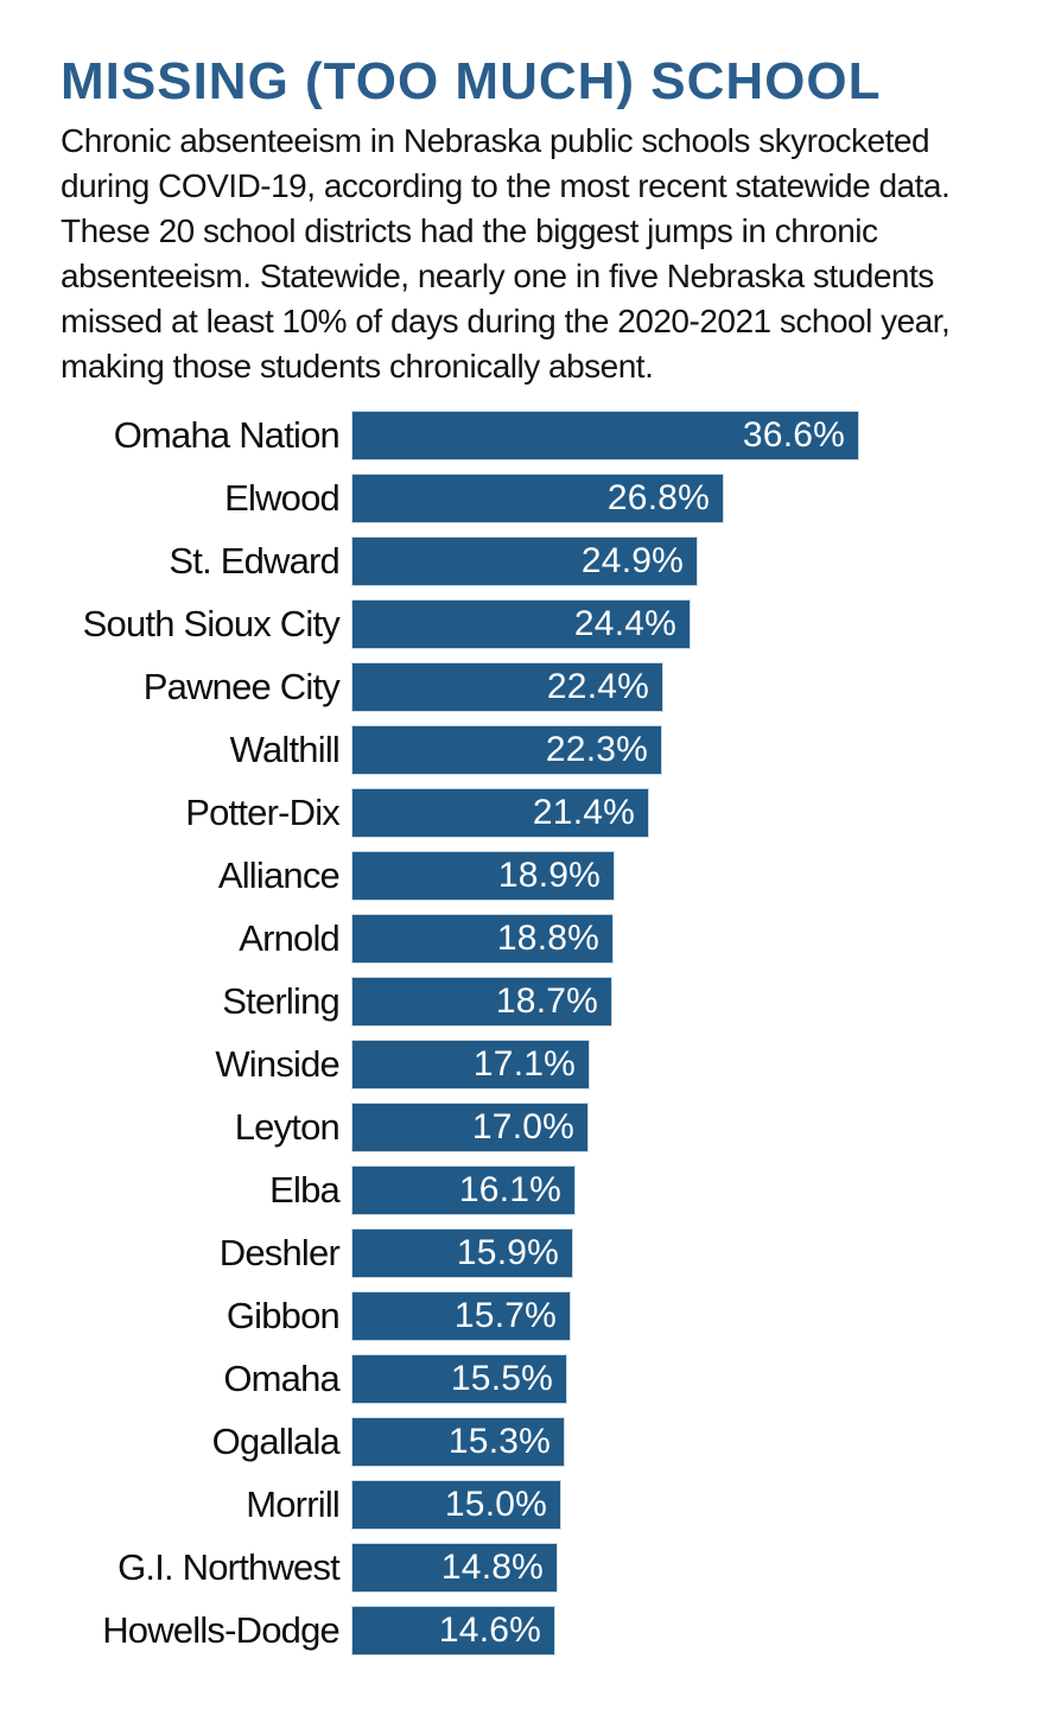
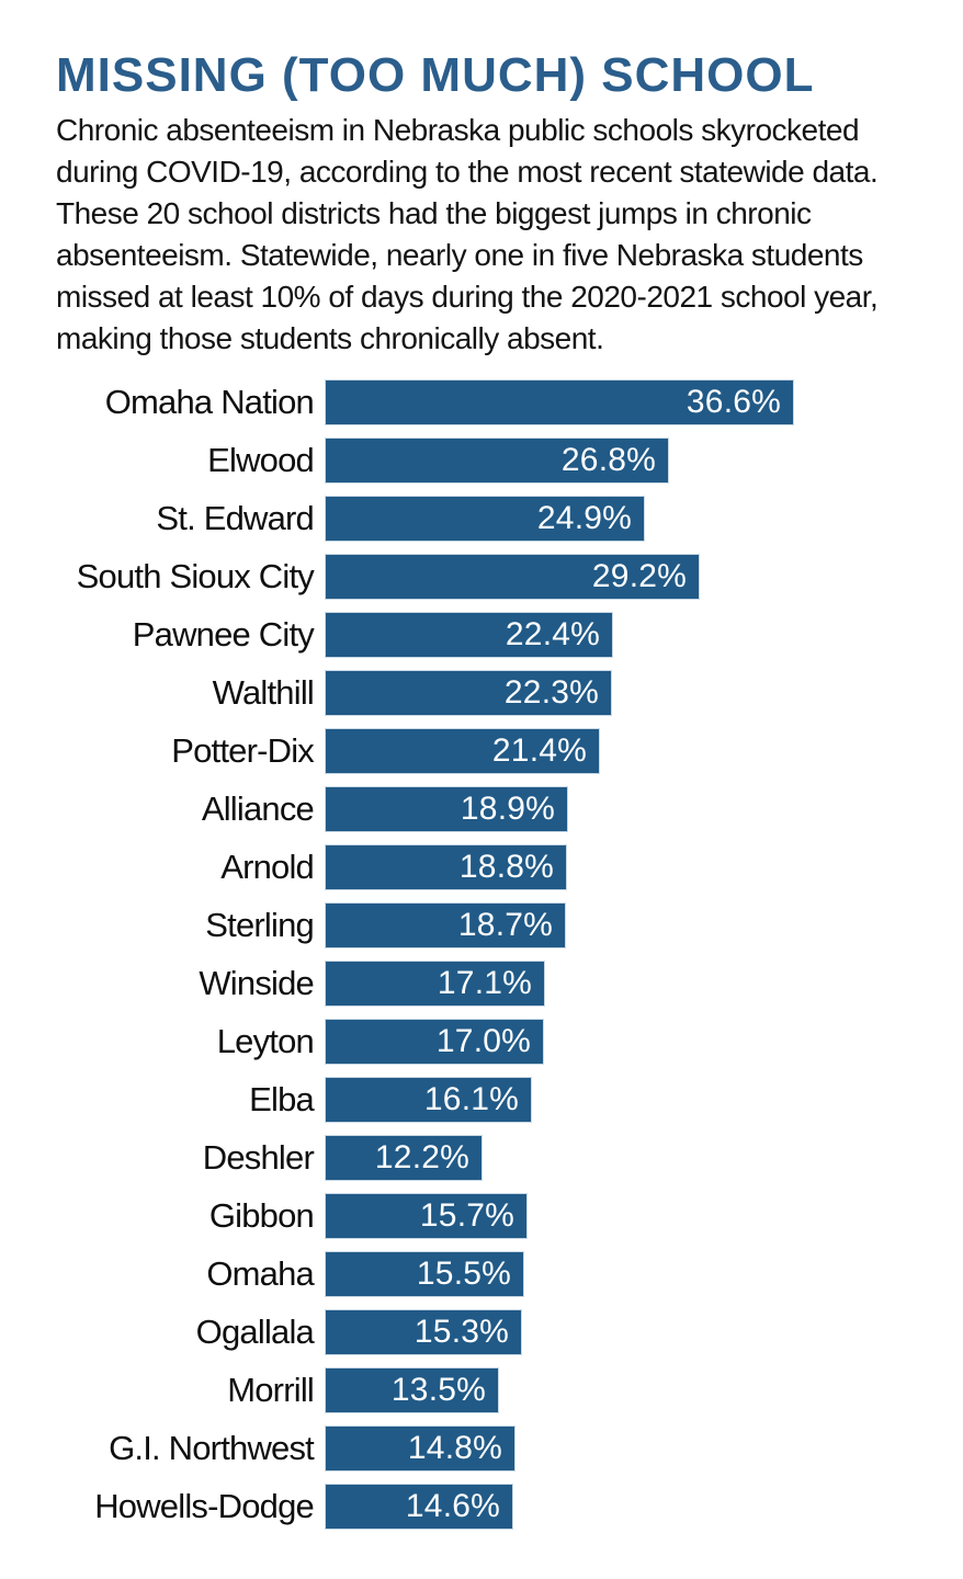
South Sioux City: 24.4% -> 29.2%
Deshler: 15.9% -> 12.2%
Morrill: 15.0% -> 13.5%
